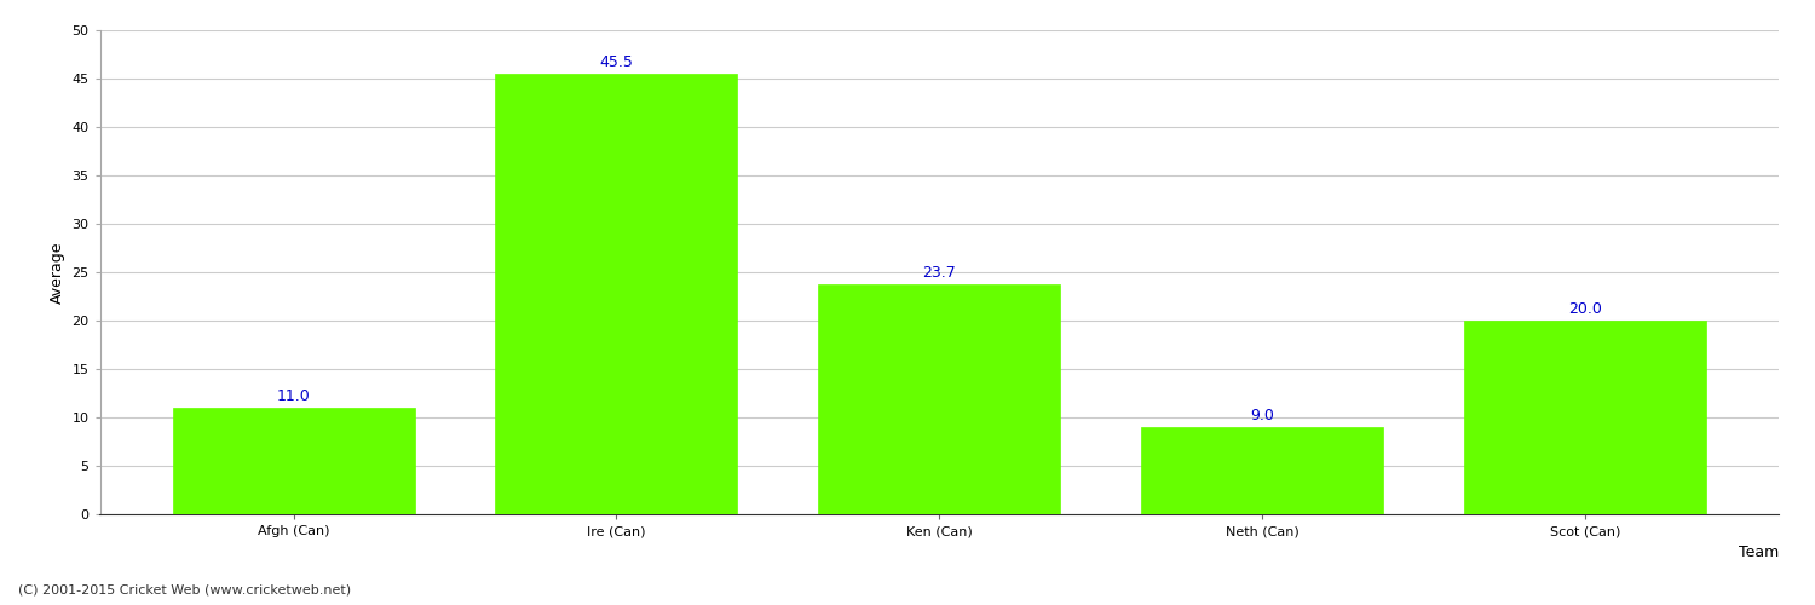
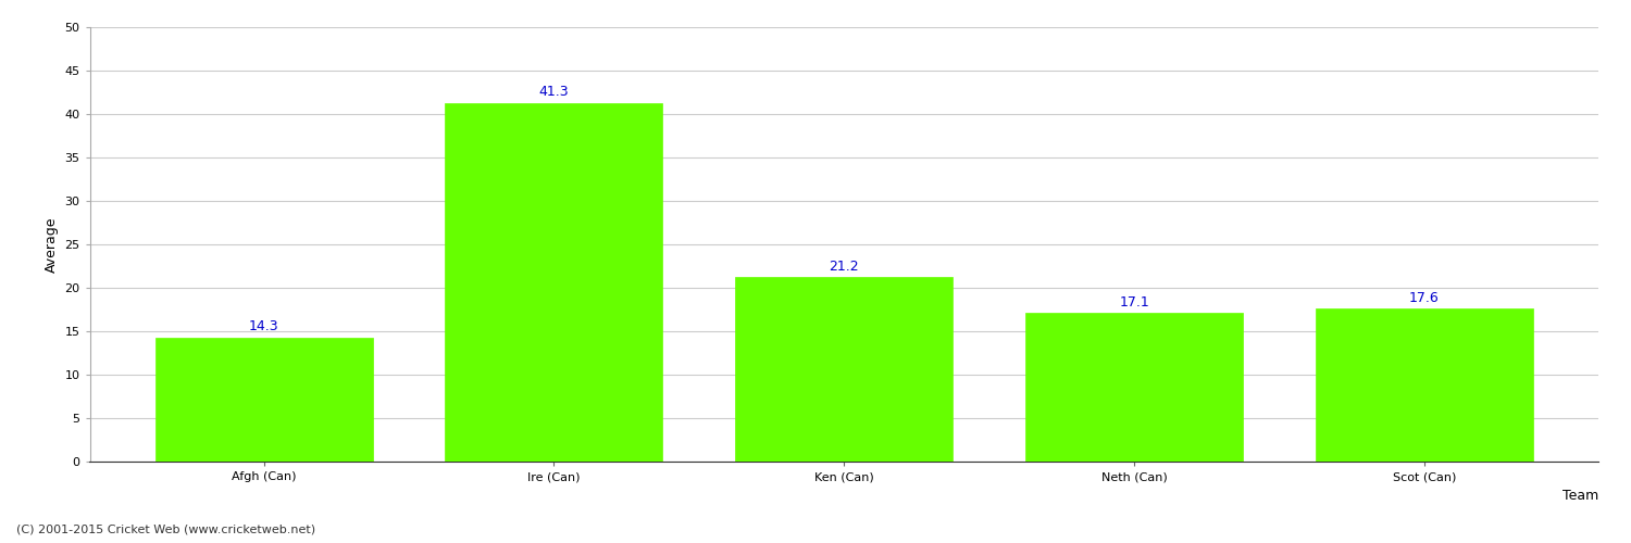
Afgh (Can): 11.0 -> 14.3
Ire (Can): 45.5 -> 41.3
Ken (Can): 23.7 -> 21.2
Neth (Can): 9.0 -> 17.1
Scot (Can): 20.0 -> 17.6
